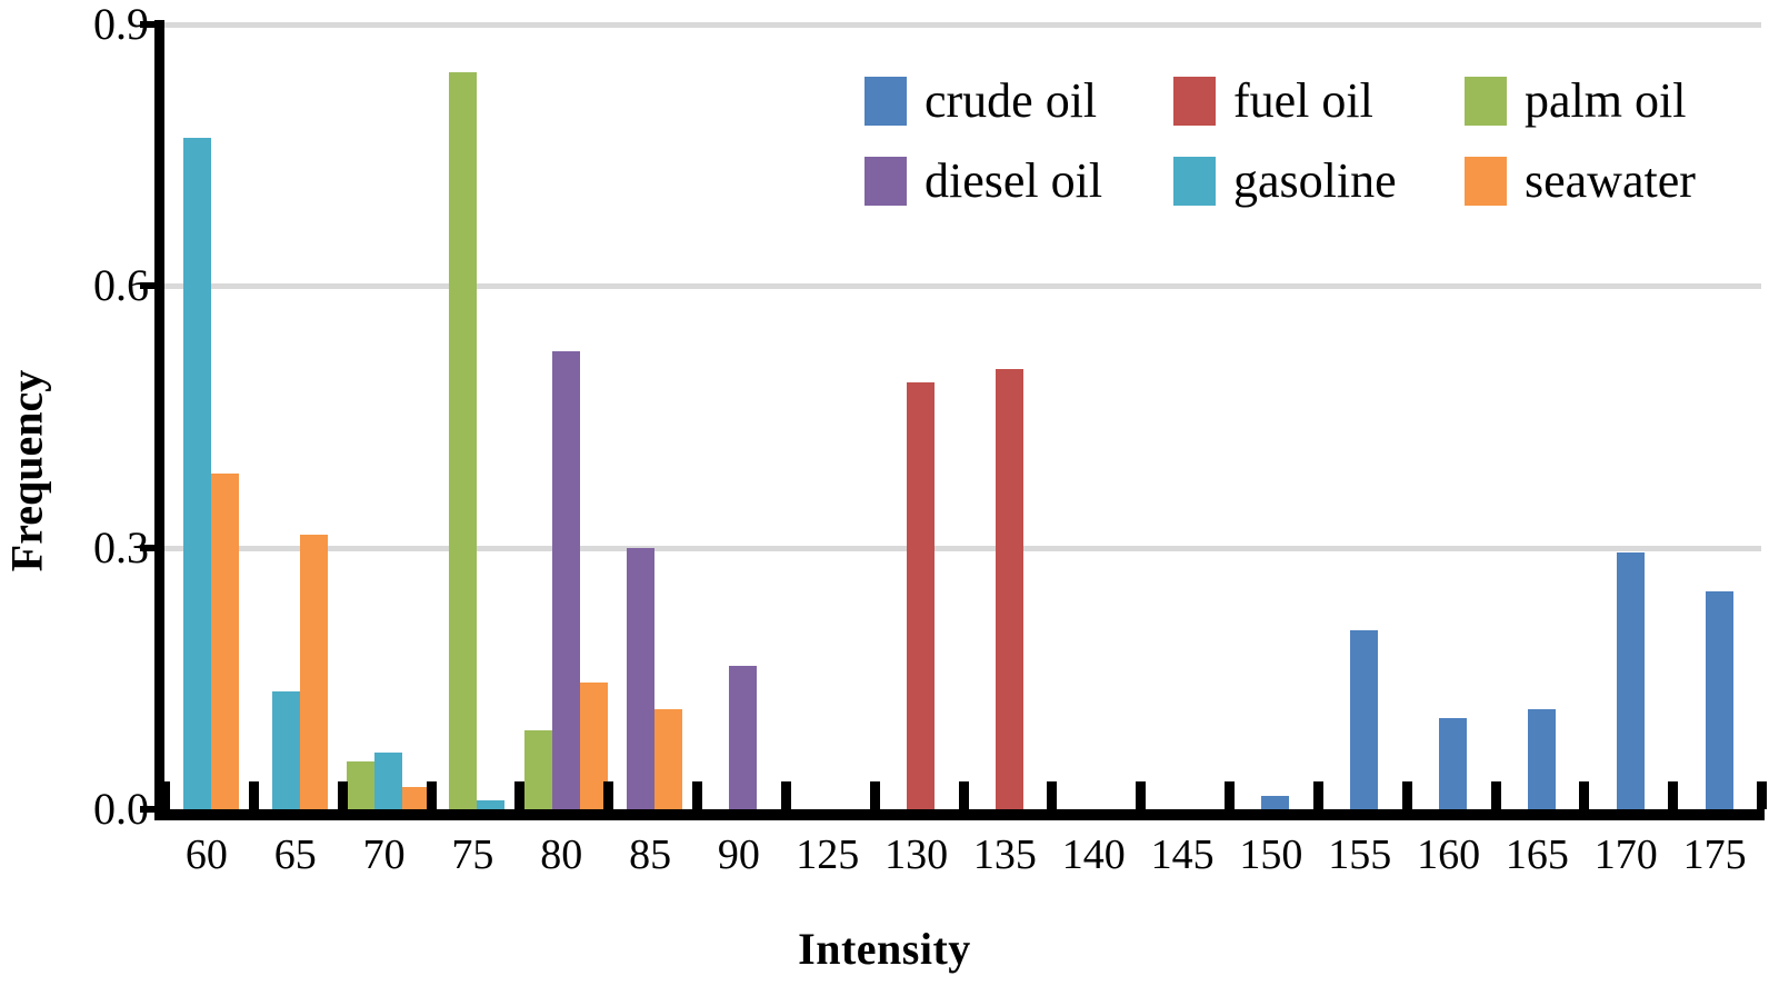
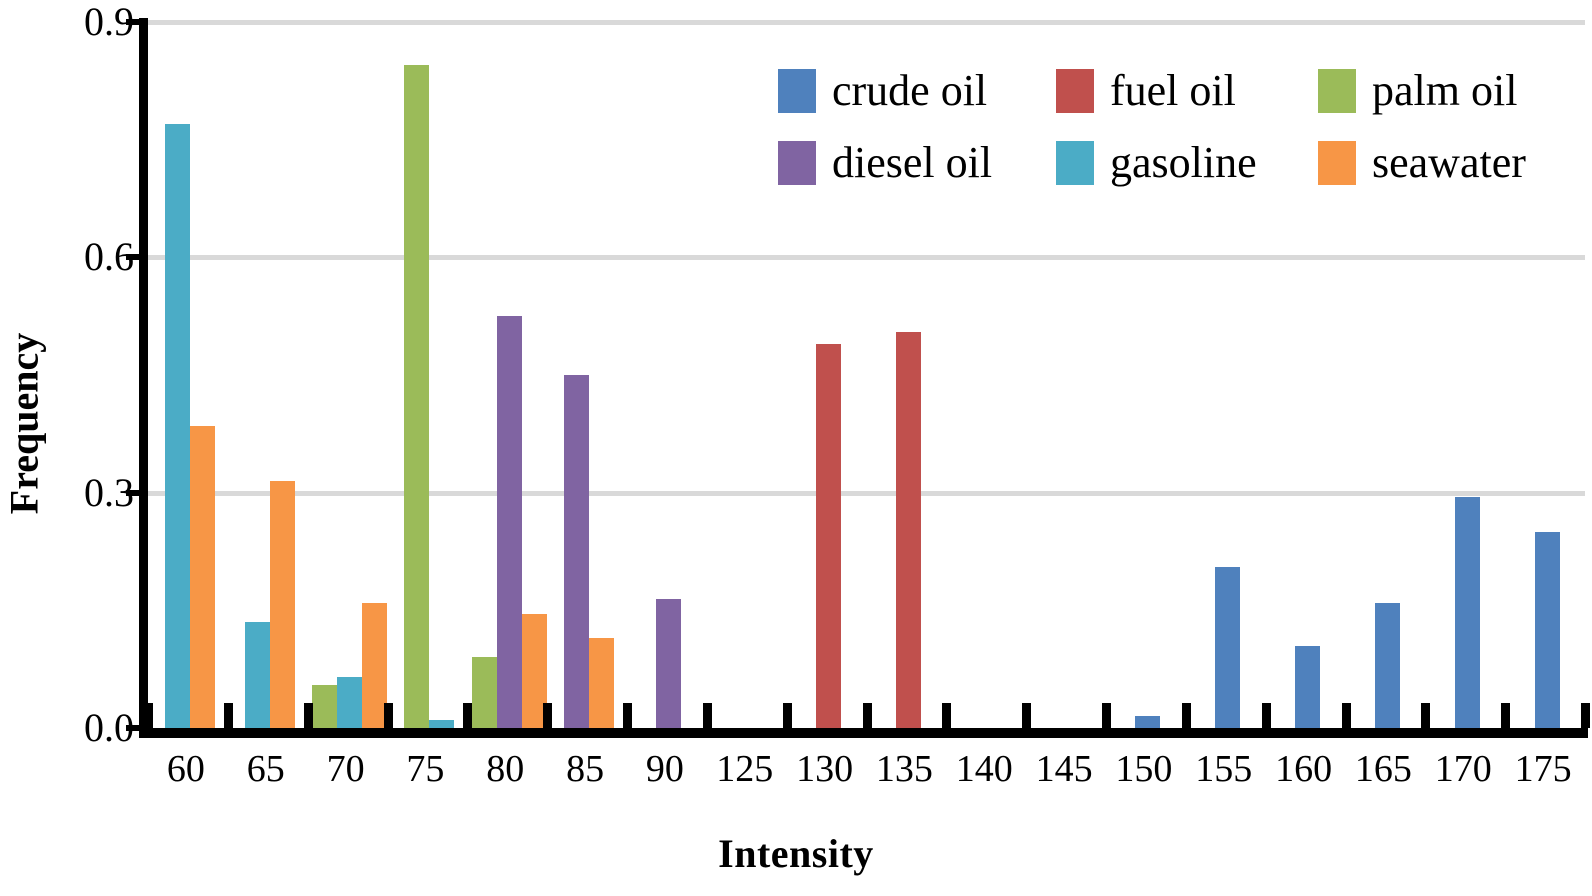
seawater/70: 0.03 -> 0.16
diesel oil/85: 0.30 -> 0.45
crude oil/165: 0.12 -> 0.16
